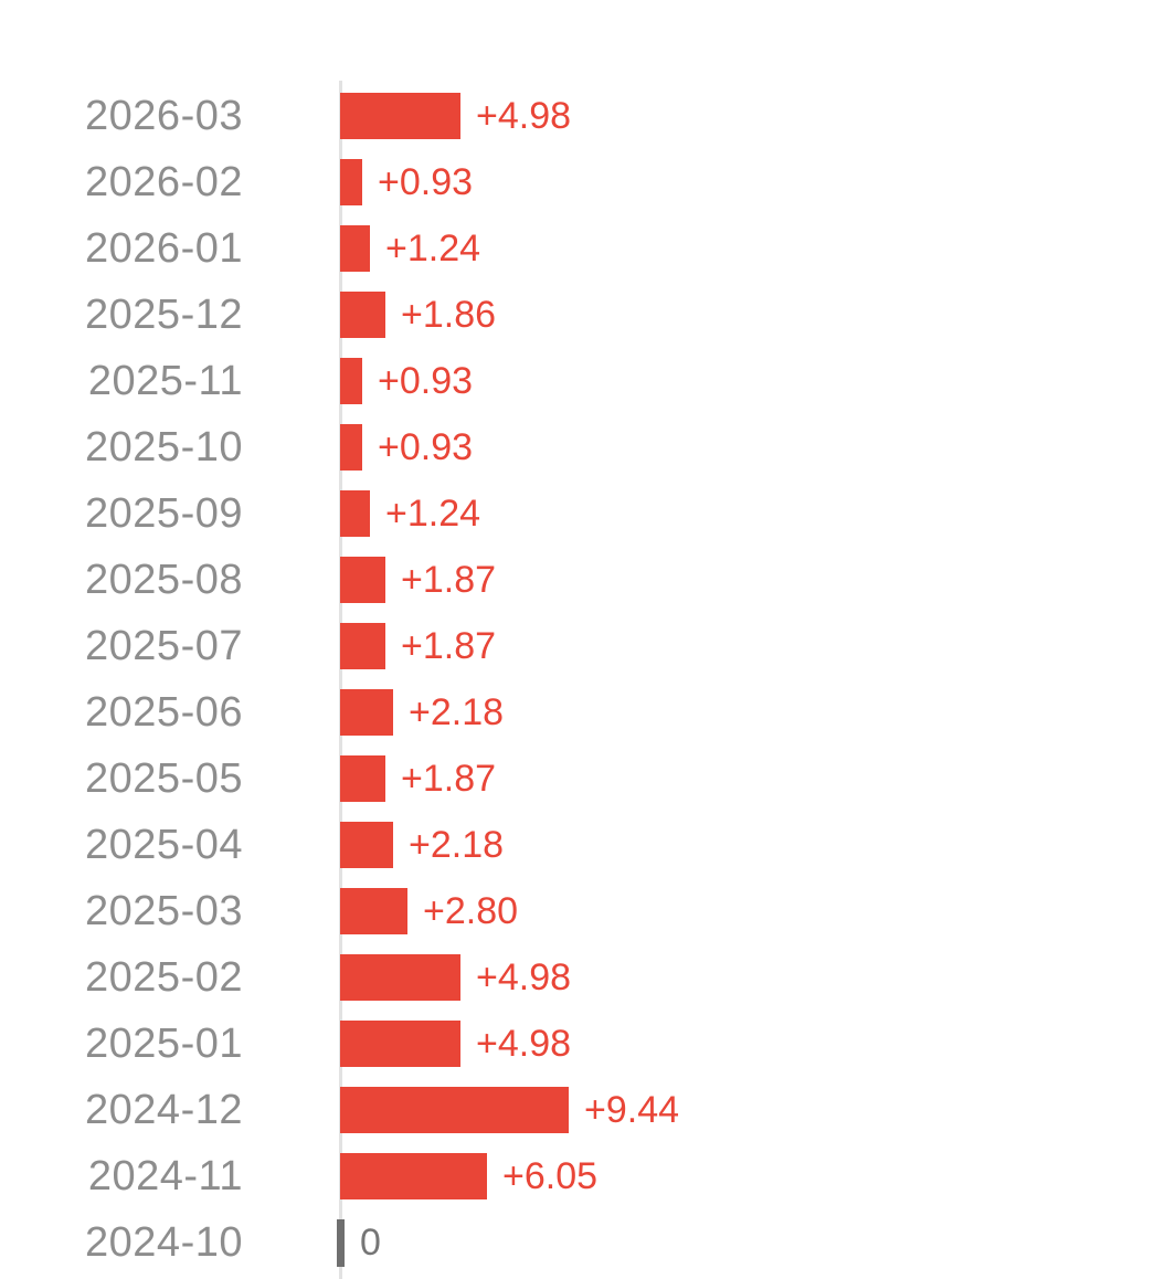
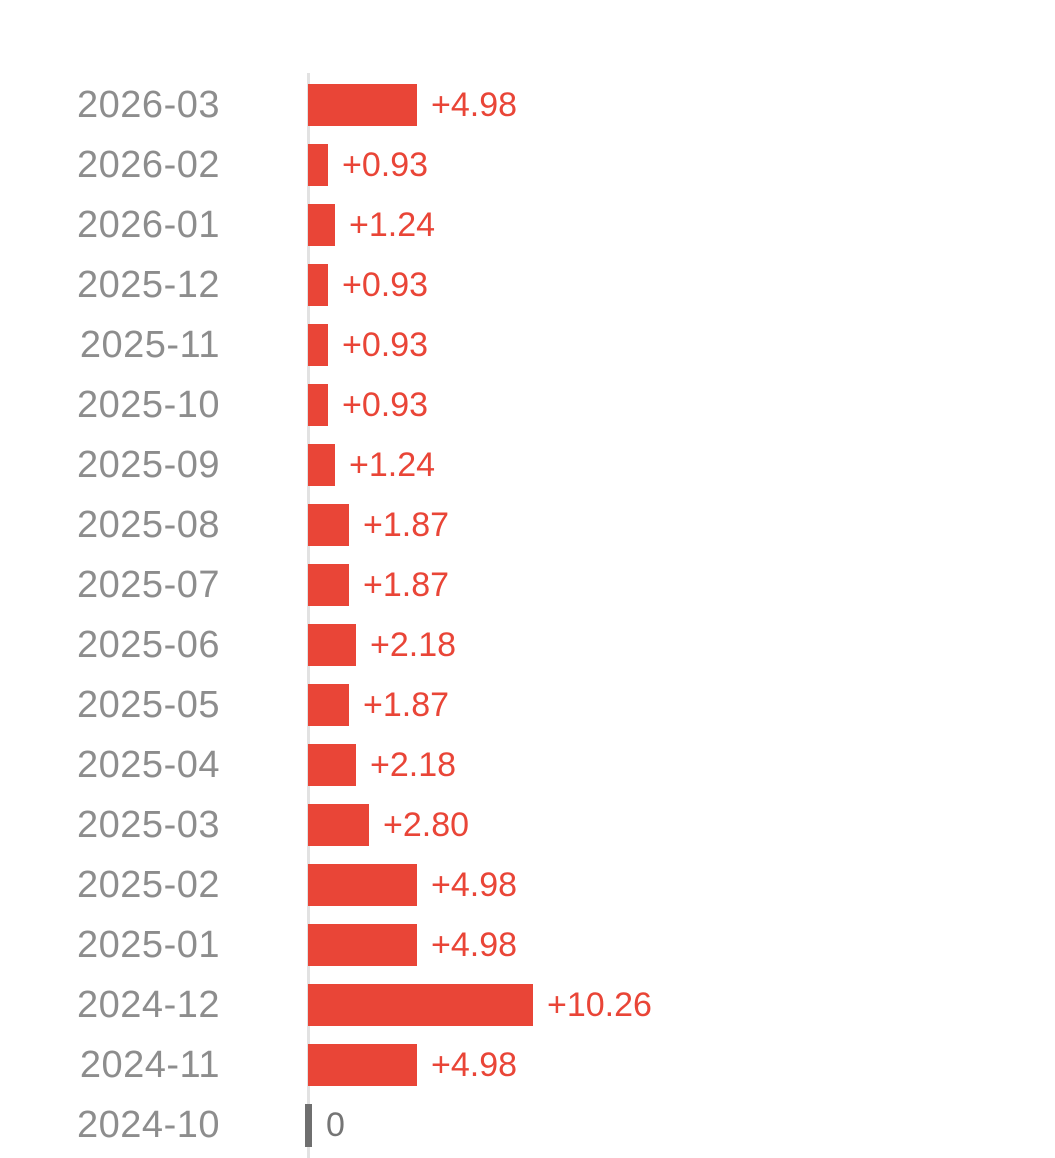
2025-12: +1.86 -> +0.93
2024-12: +9.44 -> +10.26
2024-11: +6.05 -> +4.98
